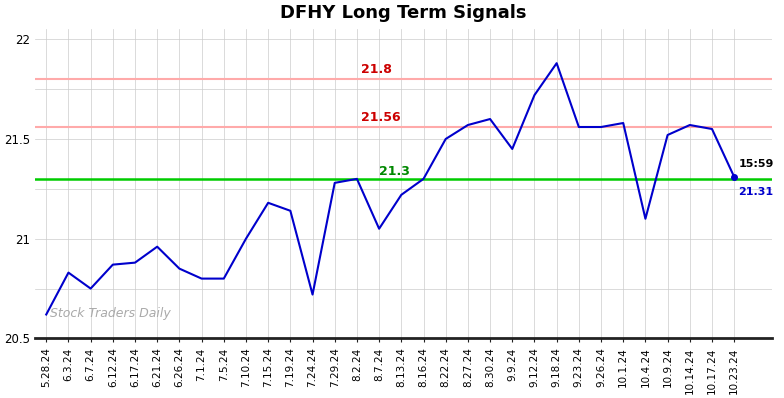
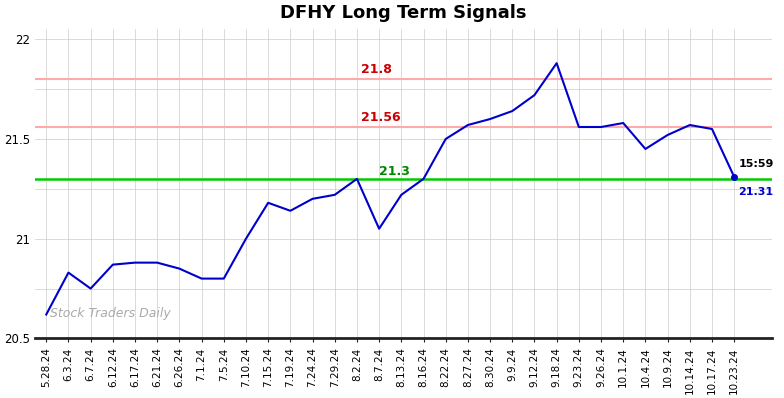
6.21.24: 20.96 -> 20.88
7.24.24: 20.72 -> 21.20
7.29.24: 21.28 -> 21.22
9.9.24: 21.45 -> 21.64
10.4.24: 21.10 -> 21.45
